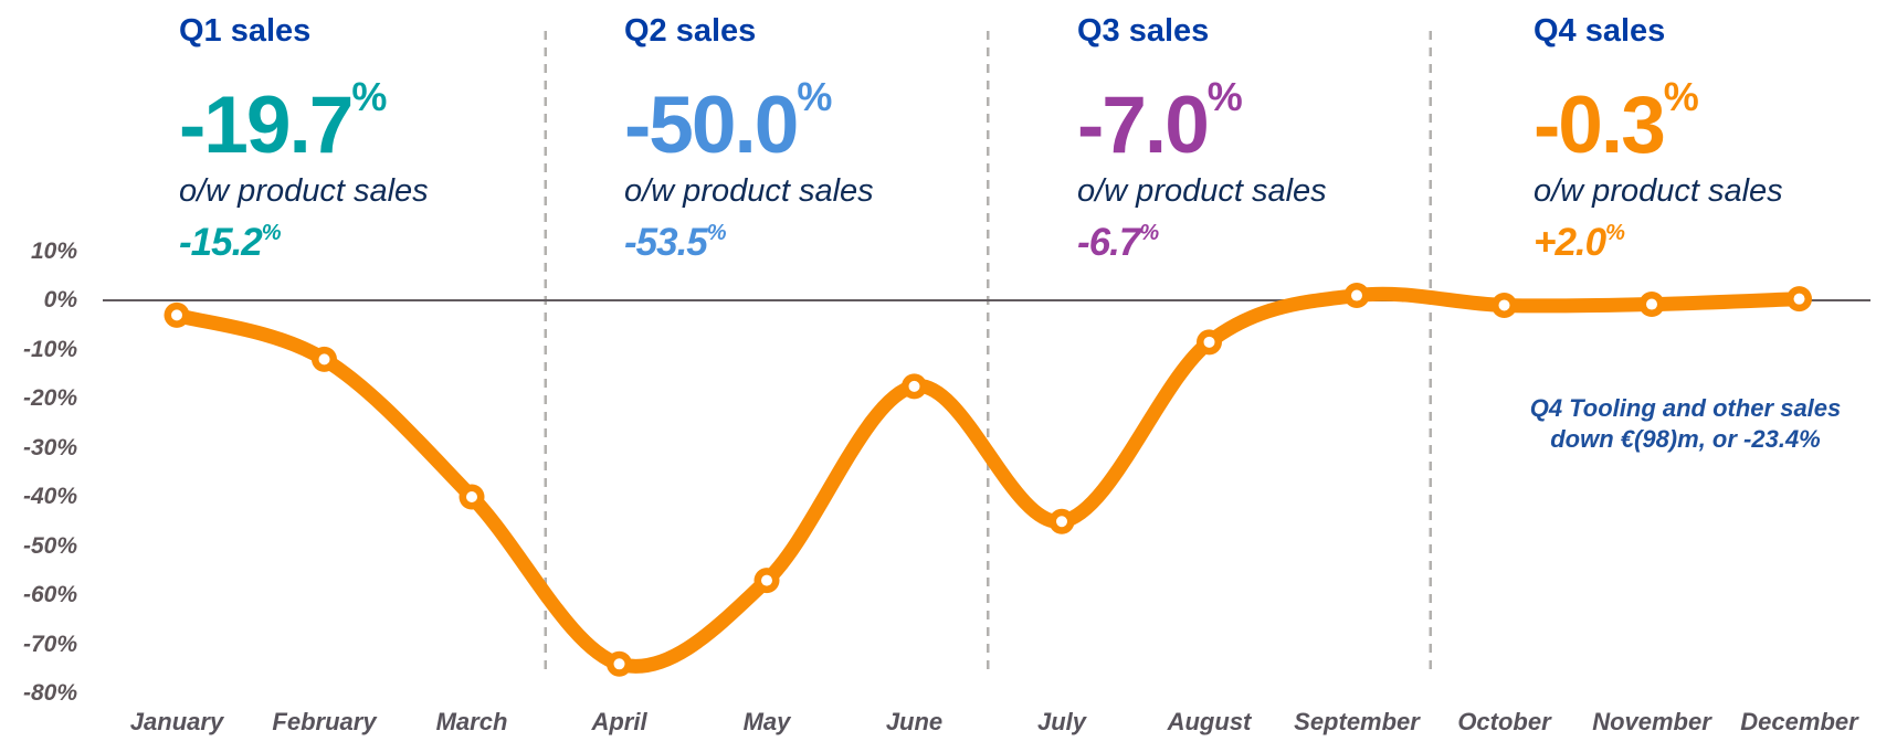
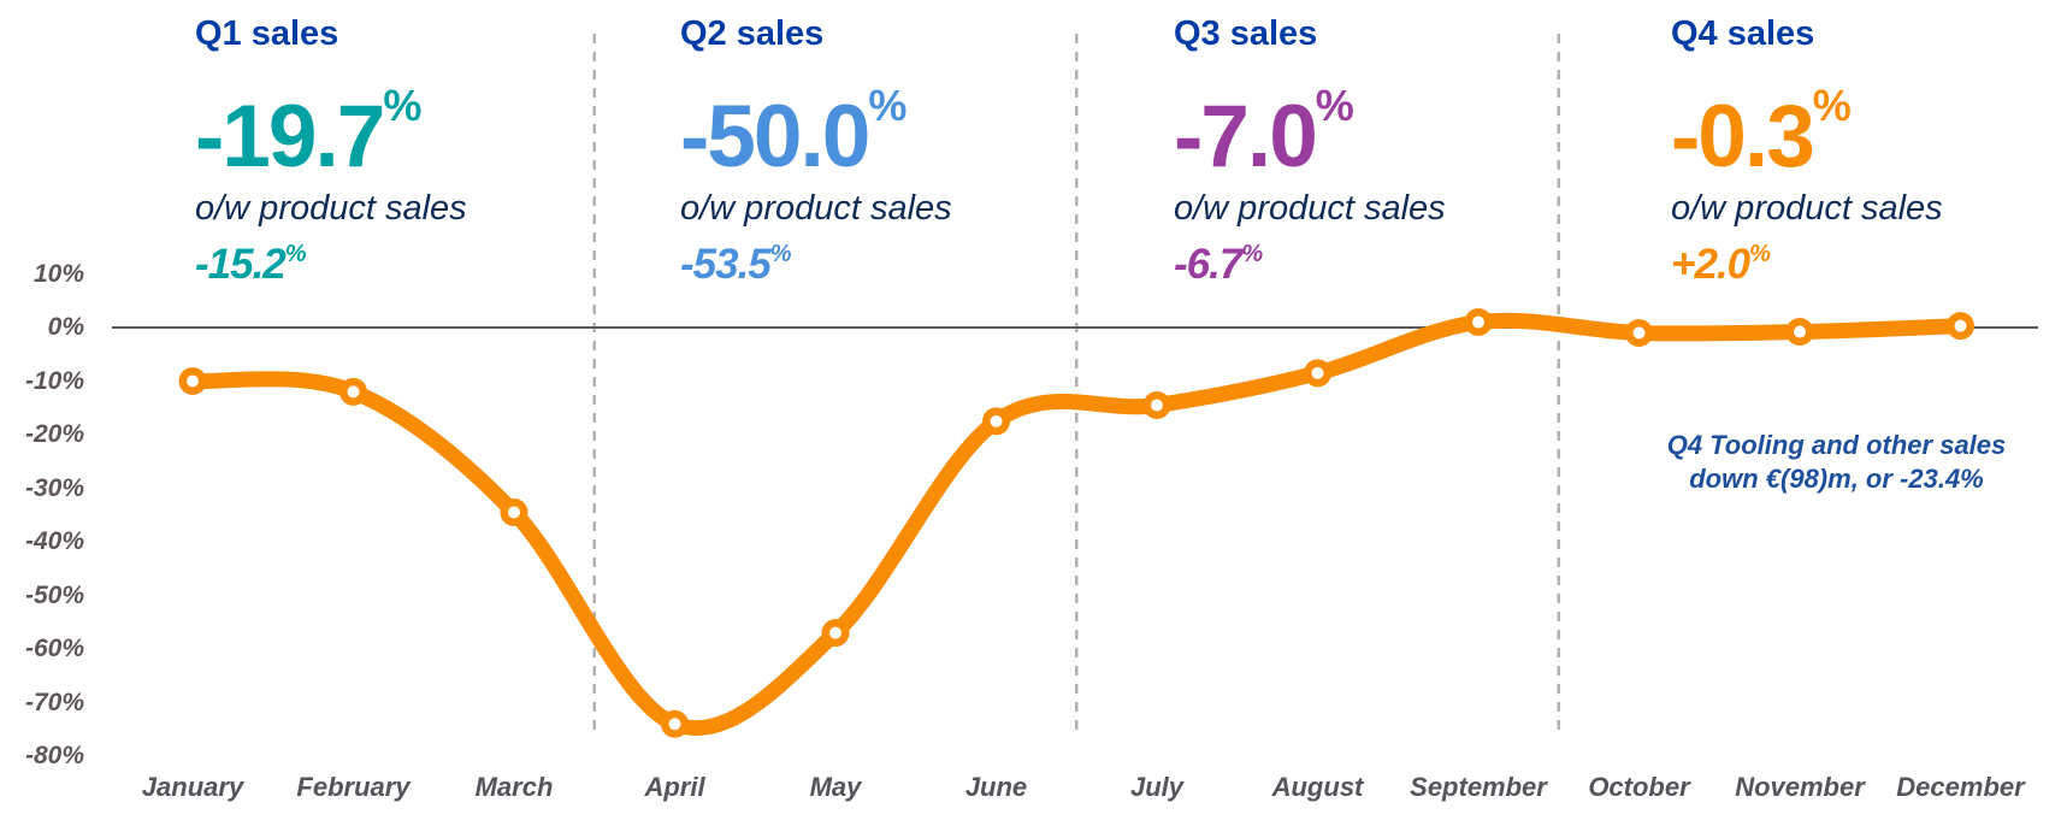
January: -3% -> -10%
March: -40% -> -34%
July: -45% -> -14%
